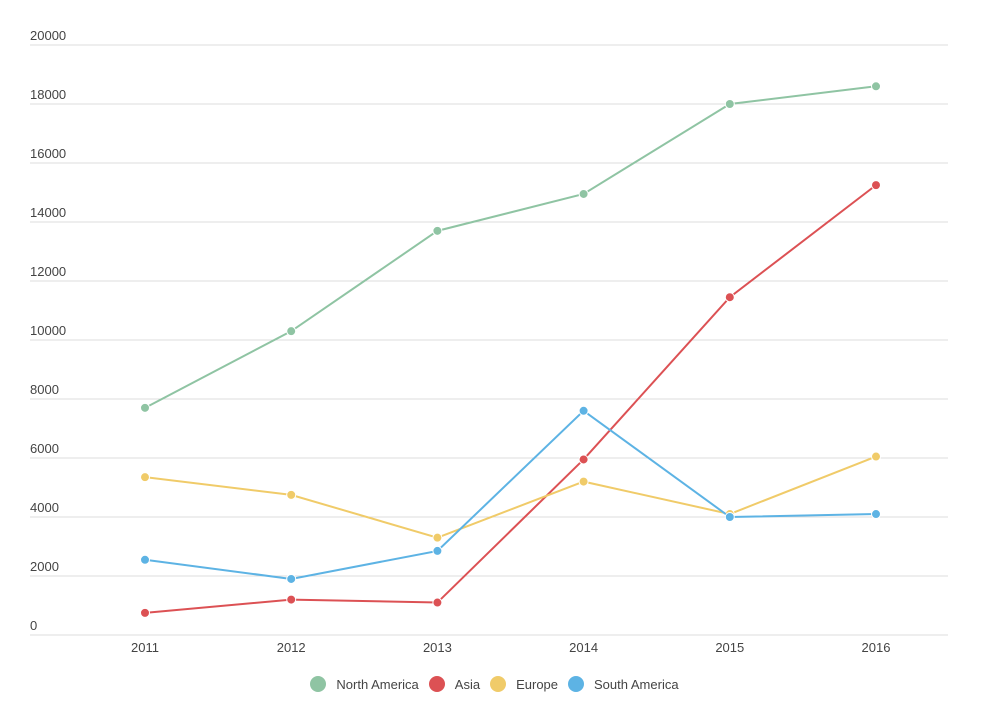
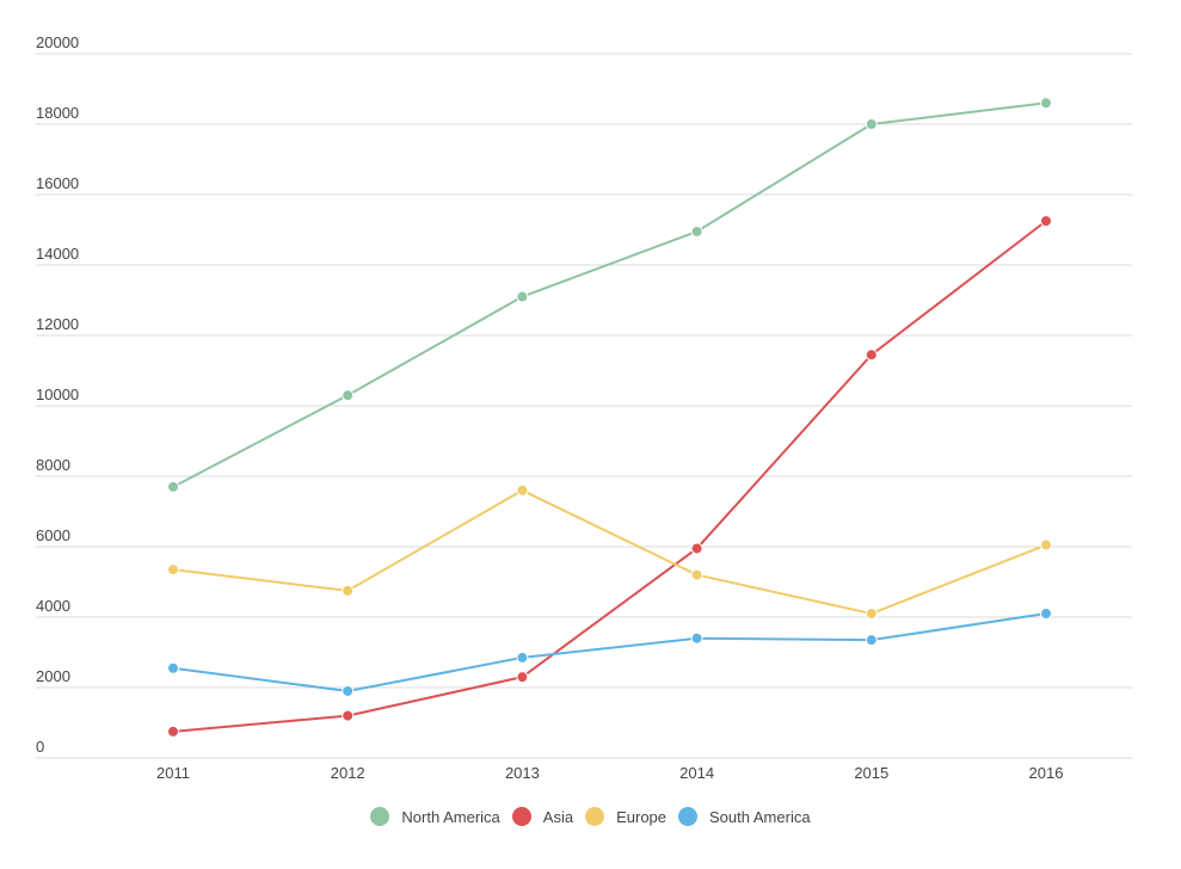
North America/2013: 13700 -> 13100
Asia/2013: 1100 -> 2300
Europe/2013: 3300 -> 7600
South America/2014: 7600 -> 3400
South America/2015: 4000 -> 3400
